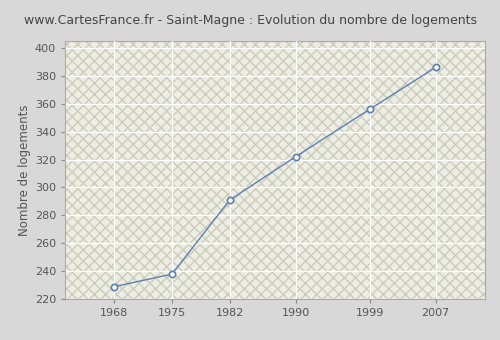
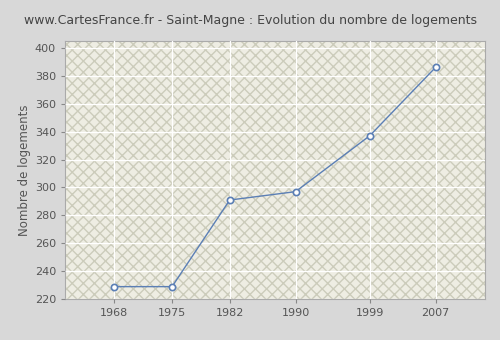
1975: 238 -> 229
1990: 322 -> 297
1999: 356 -> 337
